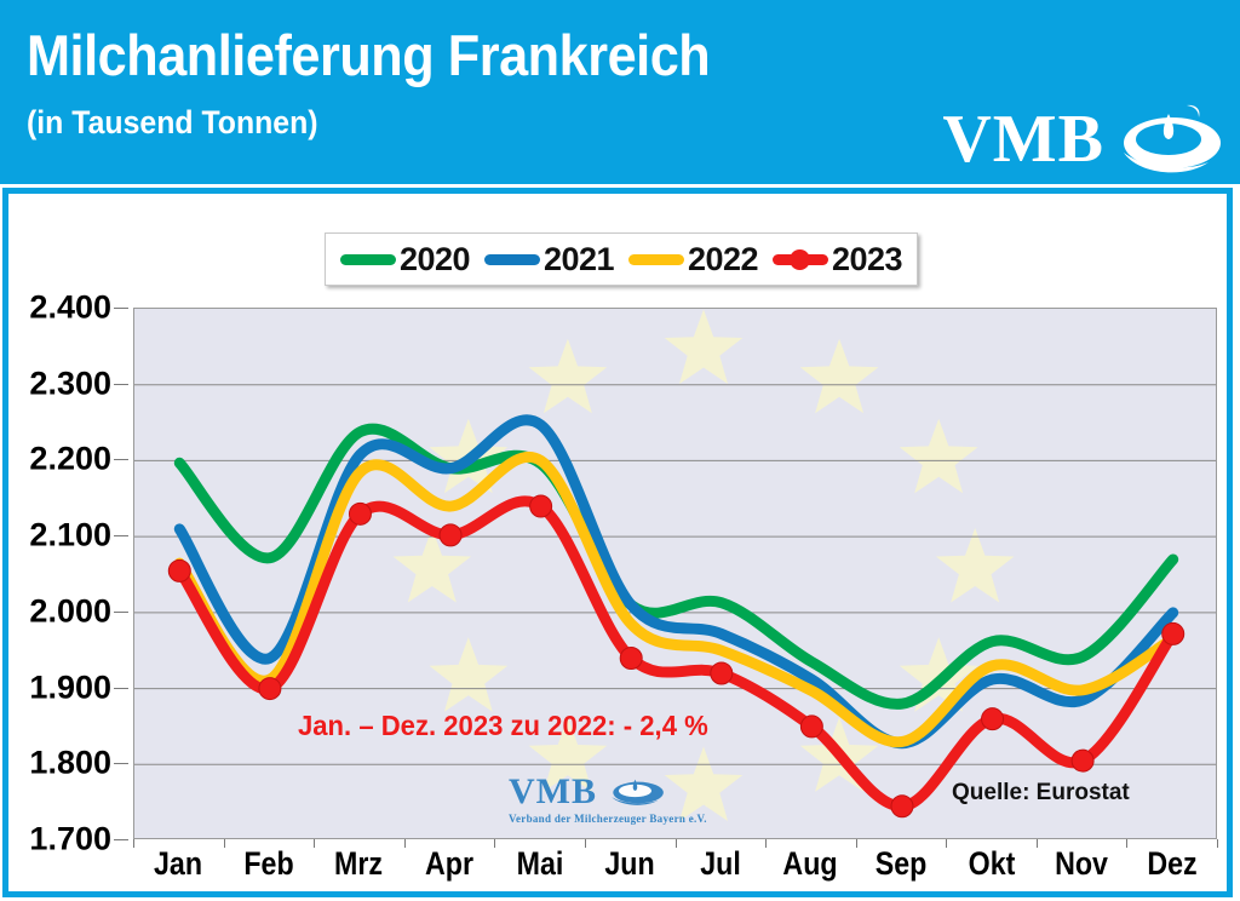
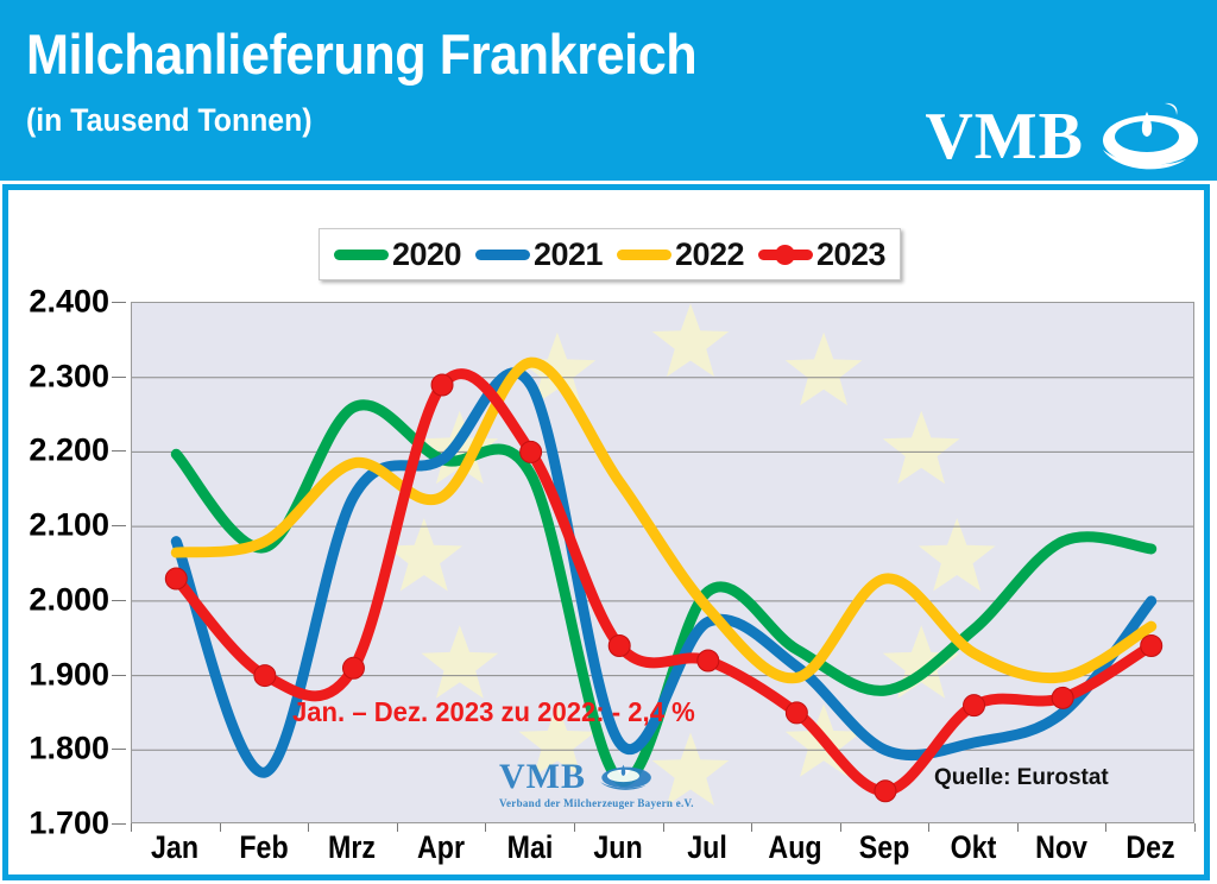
2021/Jan: 2110 -> 2080
2023/Jan: 2060 -> 2030
2021/Feb: 1940 -> 1770
2022/Feb: 1910 -> 2080
2020/Mrz: 2240 -> 2260
2021/Mrz: 2210 -> 2140
2023/Mrz: 2130 -> 1910
2023/Apr: 2100 -> 2290
2020/Mai: 2200 -> 2170
2021/Mai: 2250 -> 2290
2022/Mai: 2200 -> 2320
2023/Mai: 2140 -> 2200
2020/Jun: 2010 -> 1760
2021/Jun: 2010 -> 1810
2022/Jun: 1980 -> 2160
2022/Jul: 1950 -> 1990
2021/Sep: 1830 -> 1800
2022/Sep: 1830 -> 2030
2021/Okt: 1910 -> 1810
2020/Nov: 1940 -> 2080
2021/Nov: 1880 -> 1850
2023/Nov: 1800 -> 1870
2023/Dez: 1970 -> 1940
